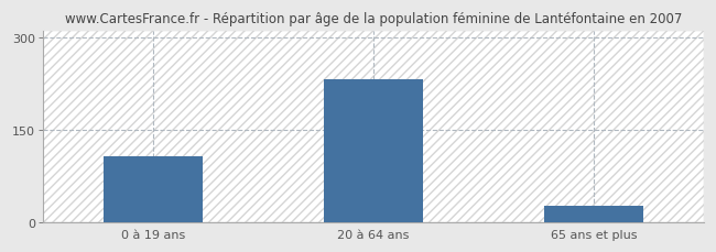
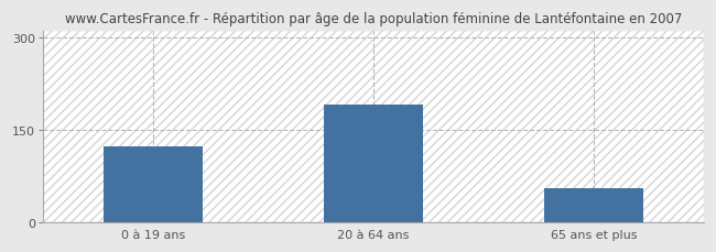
0 à 19 ans: 107 -> 124
20 à 64 ans: 233 -> 192
65 ans et plus: 28 -> 56
